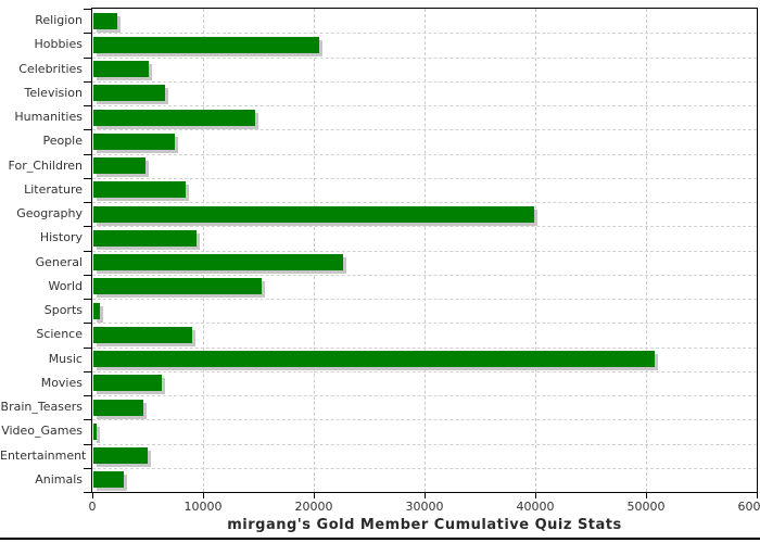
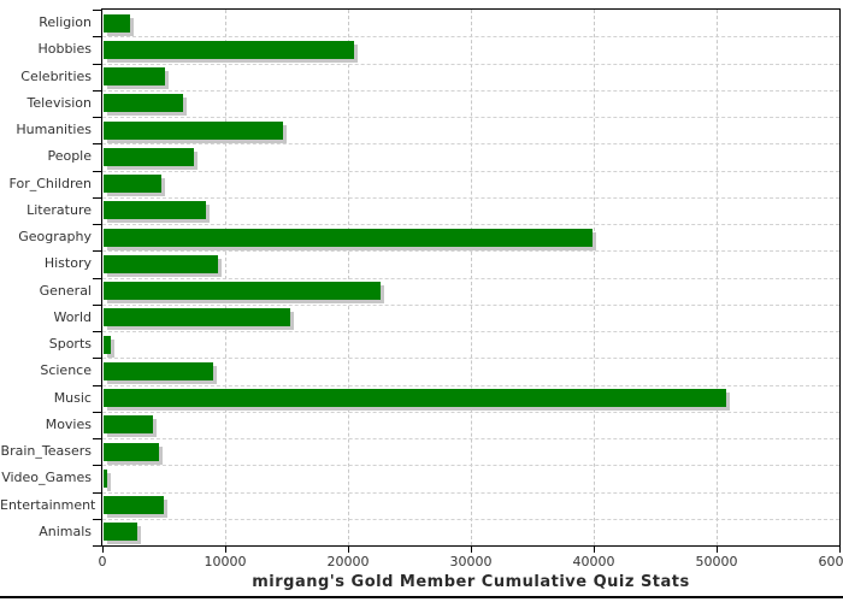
Movies: 6000 -> 4000
